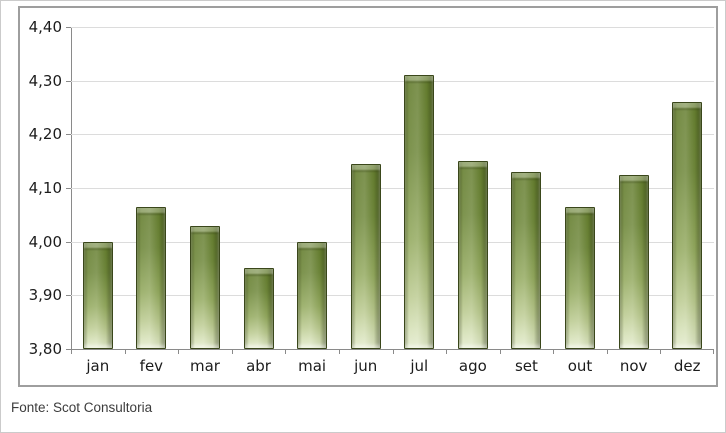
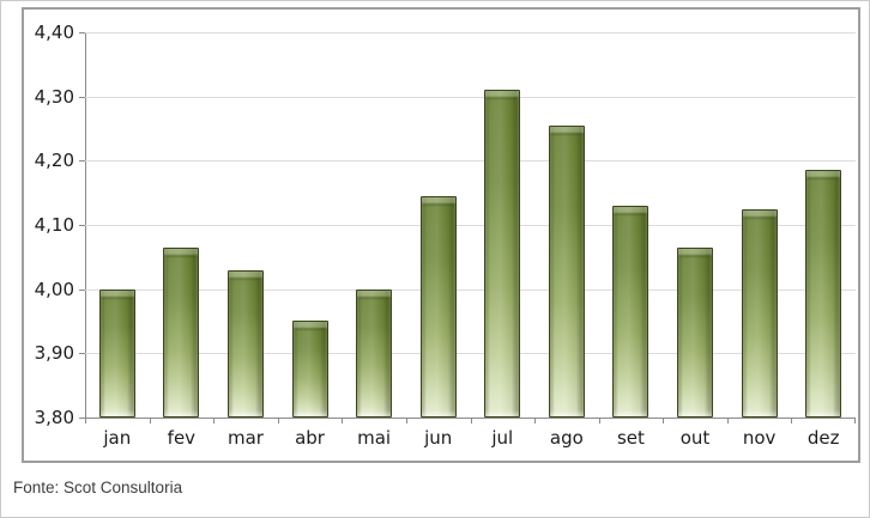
ago: 4,15 -> 4,25
dez: 4,26 -> 4,18
